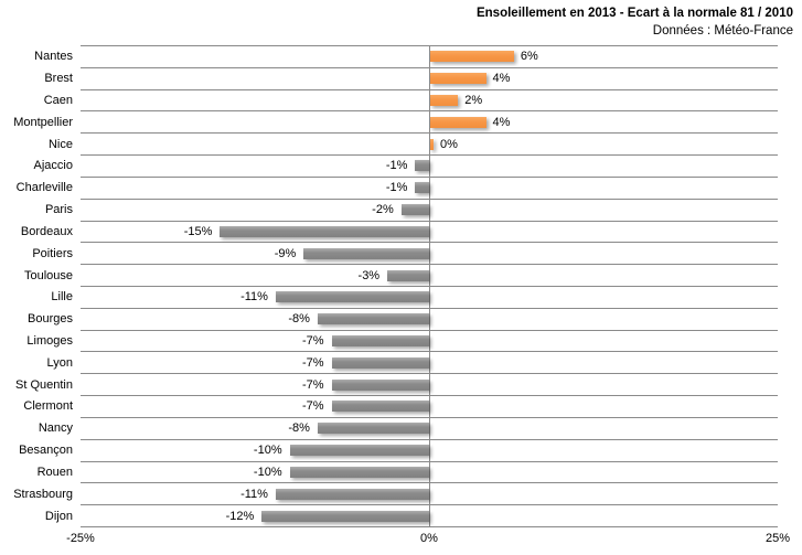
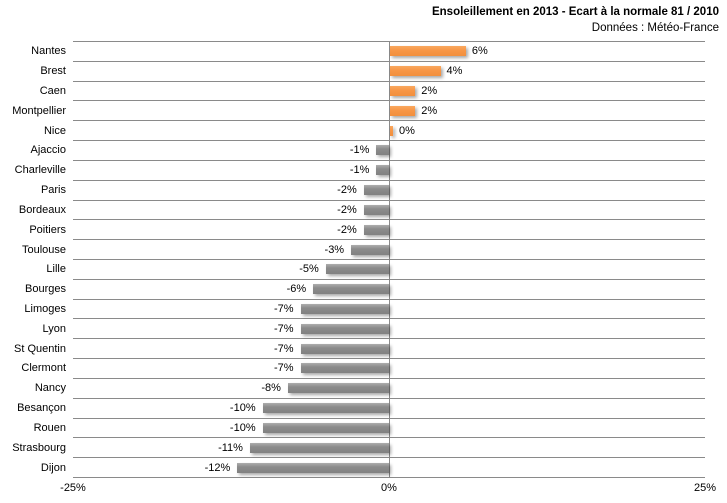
Montpellier: 4% -> 2%
Bordeaux: -15% -> -2%
Poitiers: -9% -> -2%
Lille: -11% -> -5%
Bourges: -8% -> -6%
